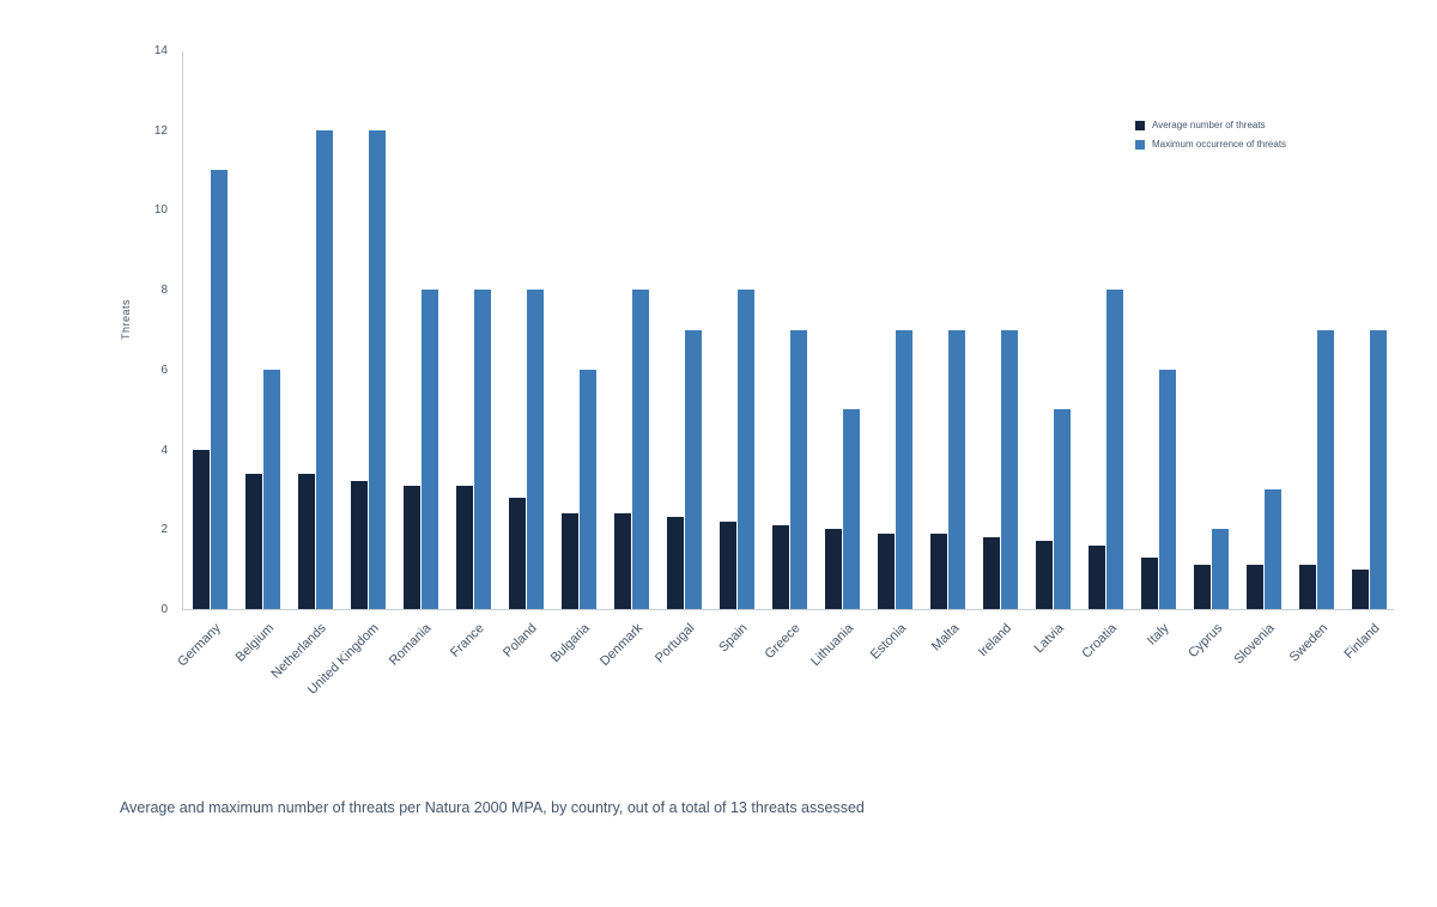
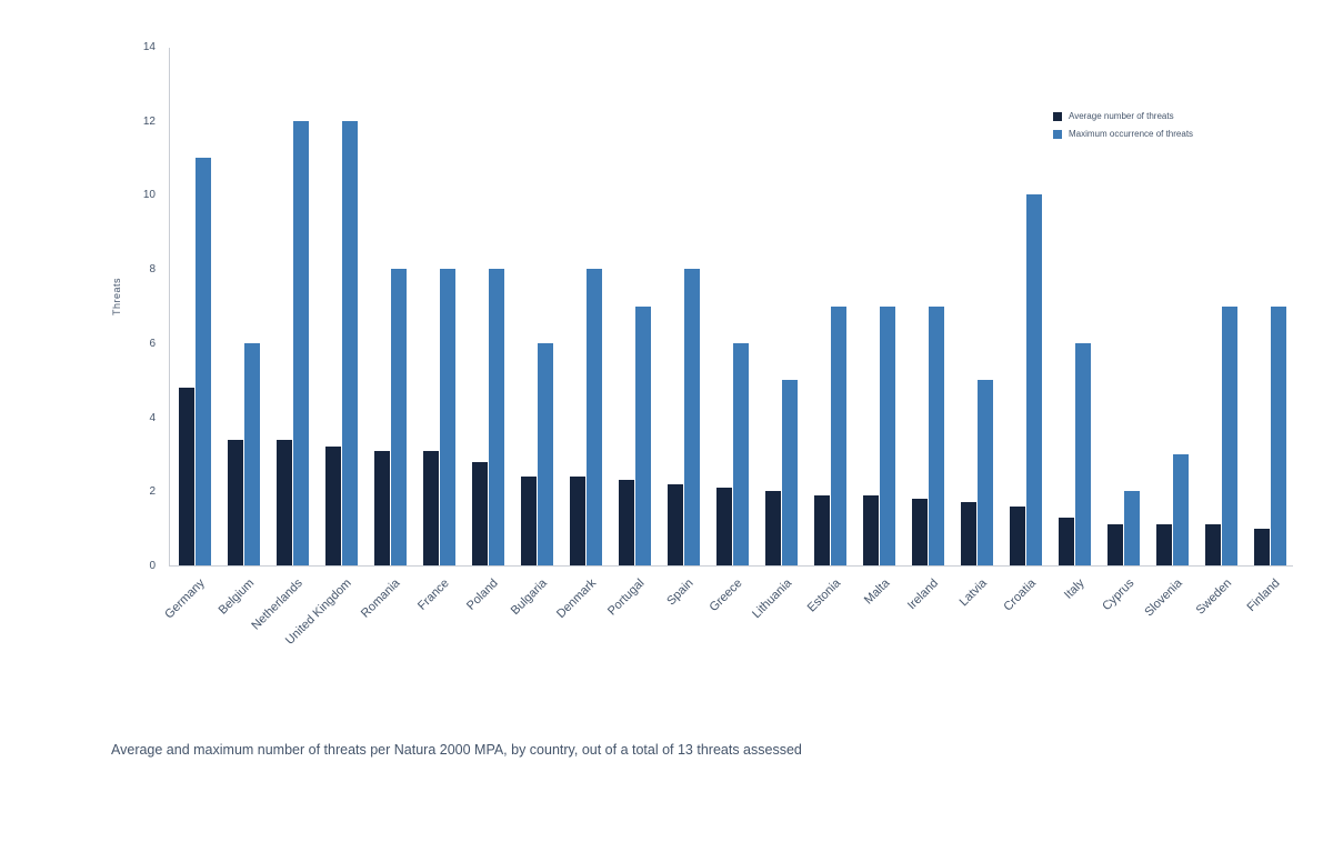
Average number of threats/Germany: 4.0 -> 4.8
Maximum occurrence of threats/Greece: 7 -> 6
Maximum occurrence of threats/Croatia: 8 -> 10
